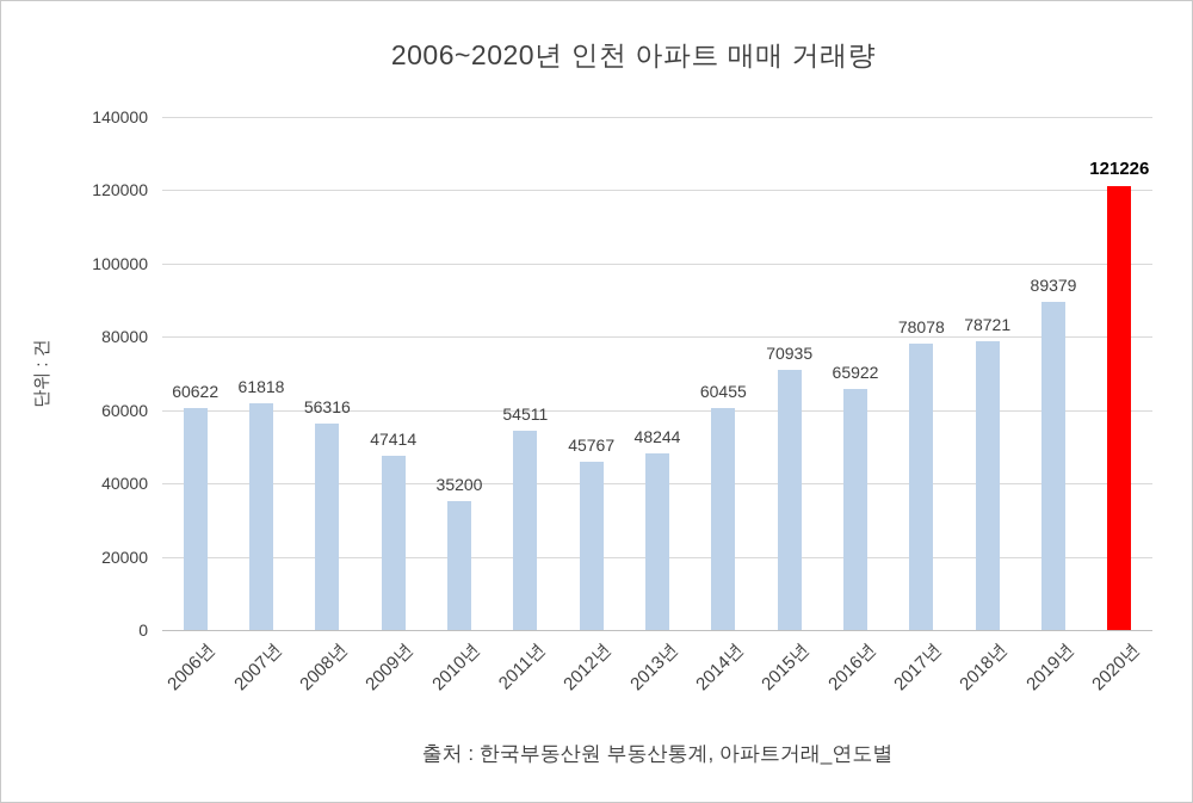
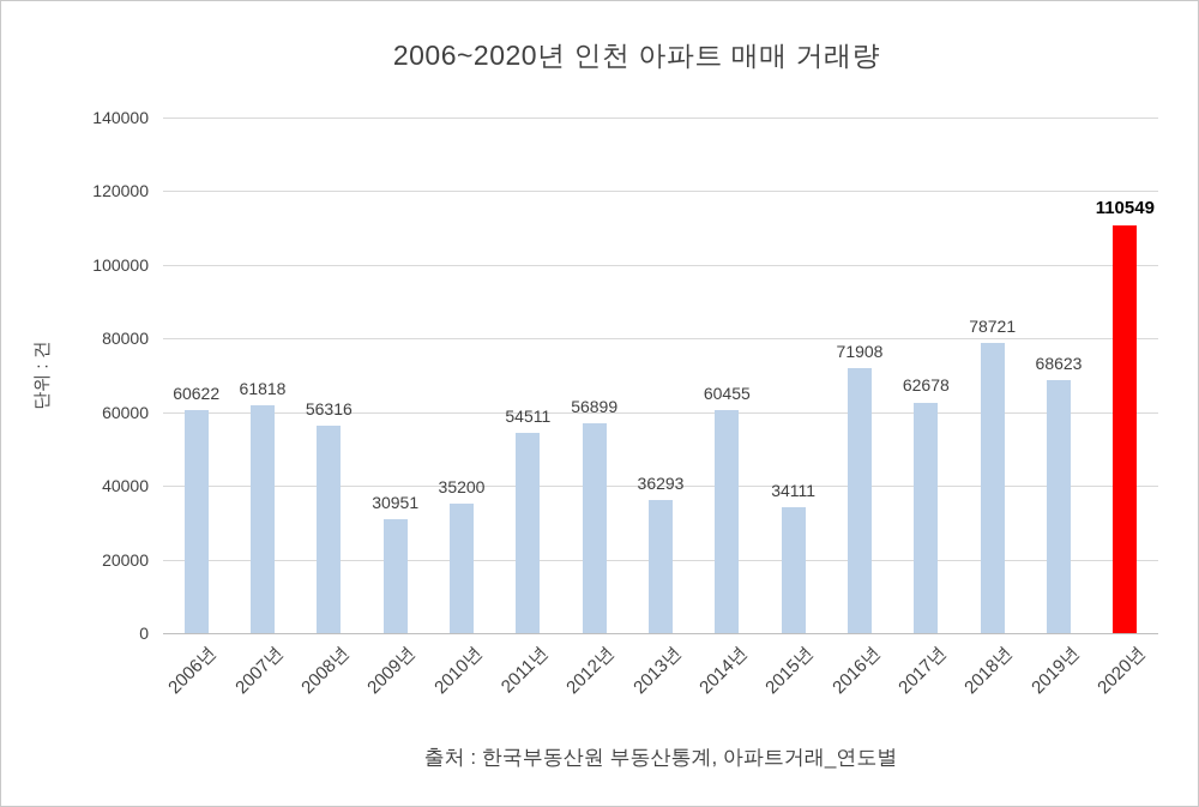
2009년: 47414 -> 30951
2012년: 45767 -> 56899
2013년: 48244 -> 36293
2015년: 70935 -> 34111
2016년: 65922 -> 71908
2017년: 78078 -> 62678
2019년: 89379 -> 68623
2020년: 121226 -> 110549
